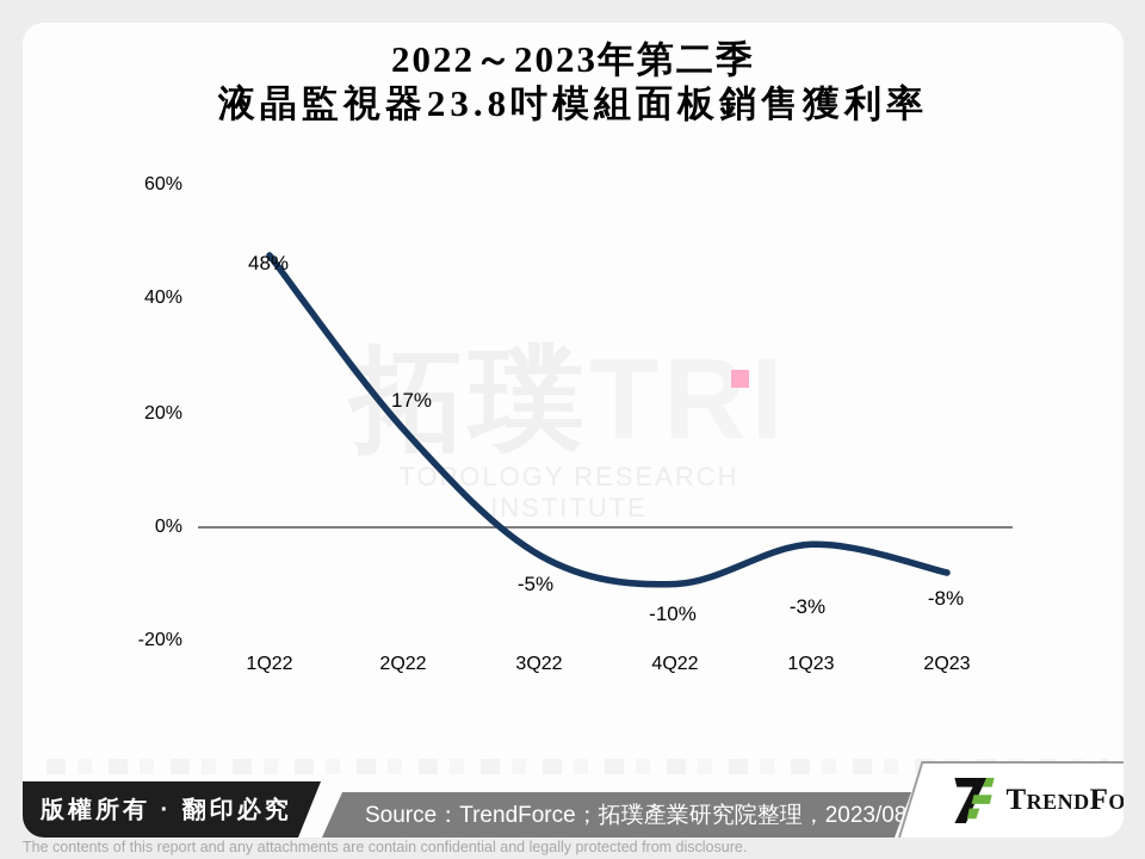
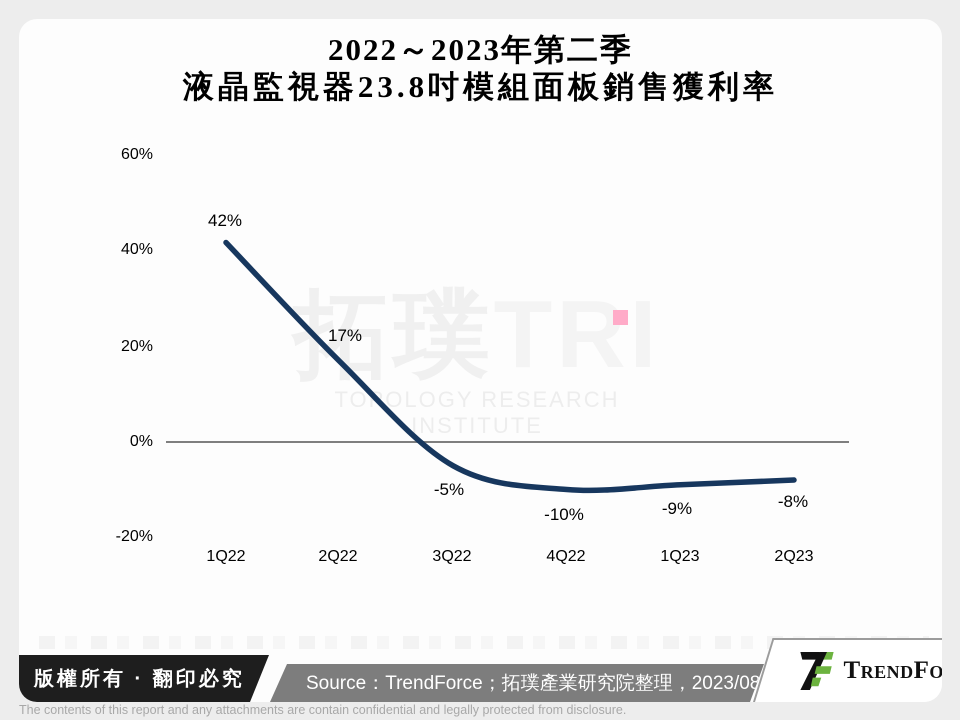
1Q22: 48% -> 42%
1Q23: -3% -> -9%
